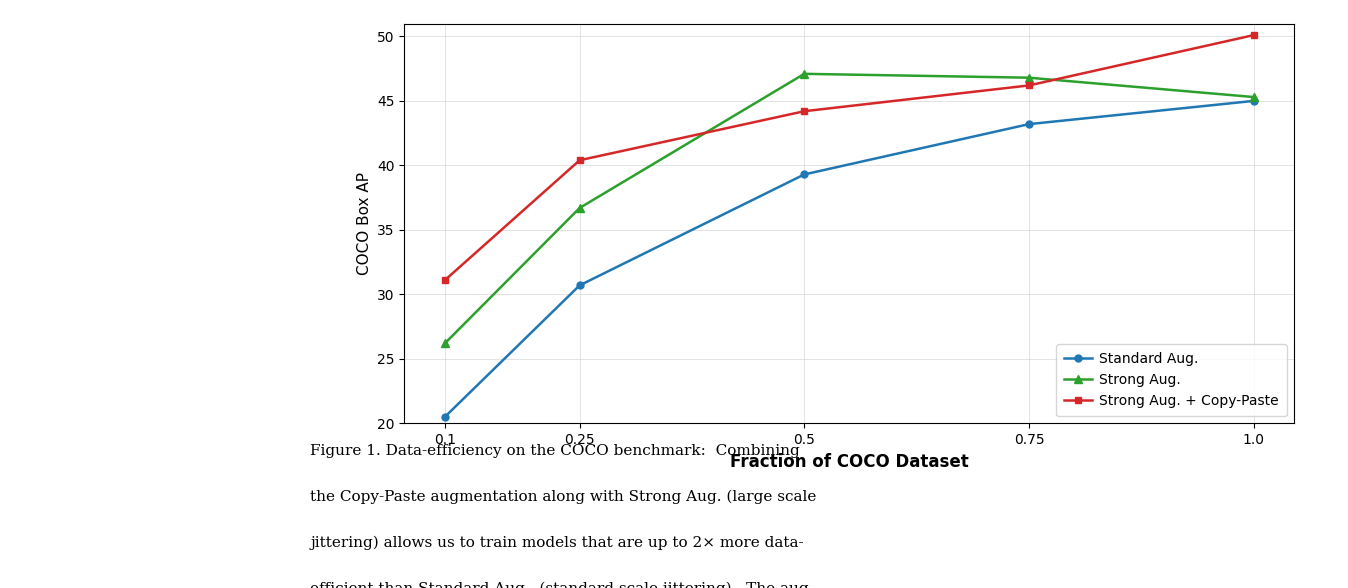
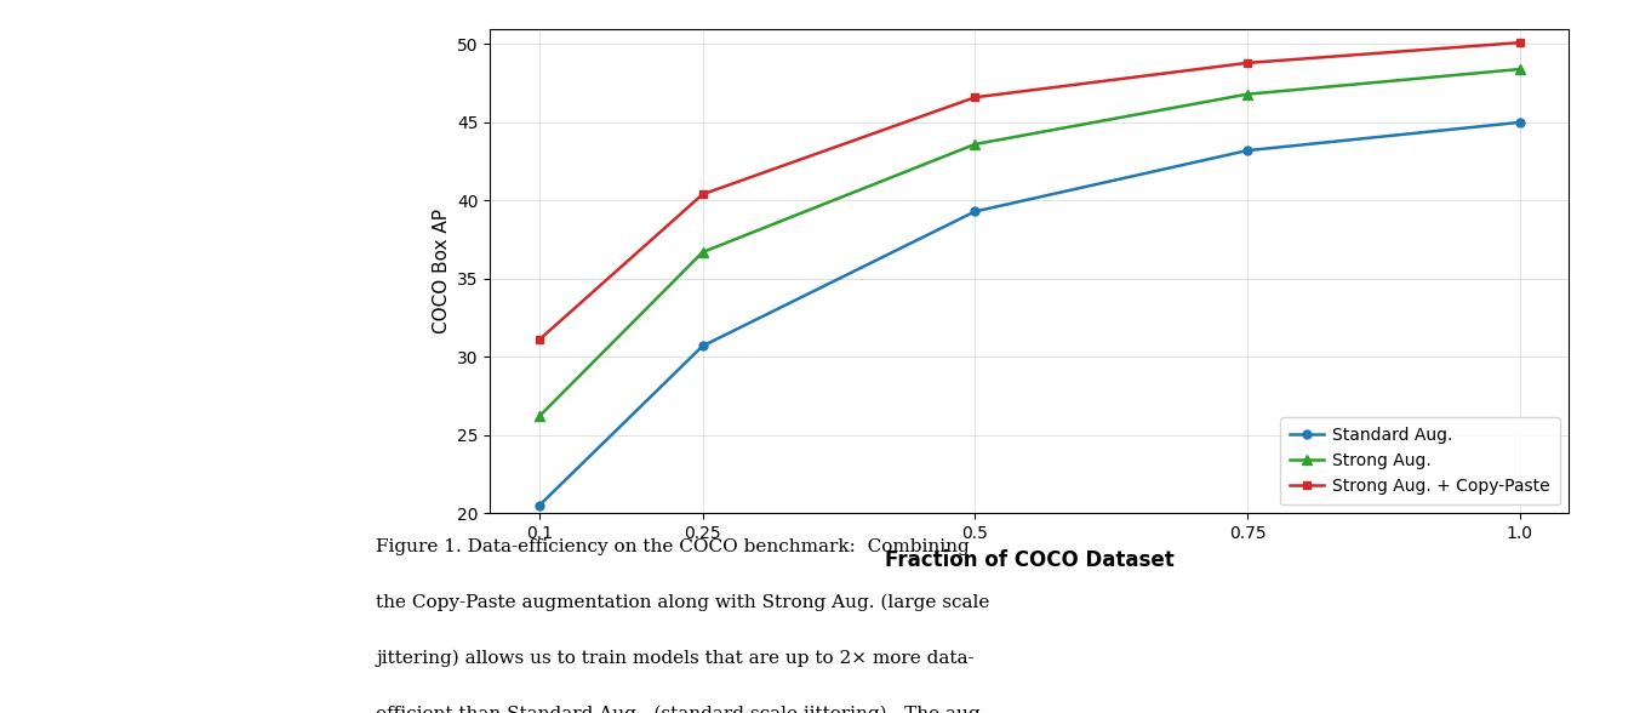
Strong Aug./0.5: 47.1 -> 43.6
Strong Aug. + Copy-Paste/0.5: 44.2 -> 46.6
Strong Aug. + Copy-Paste/0.75: 46.2 -> 48.8
Strong Aug./1.0: 45.3 -> 48.4
